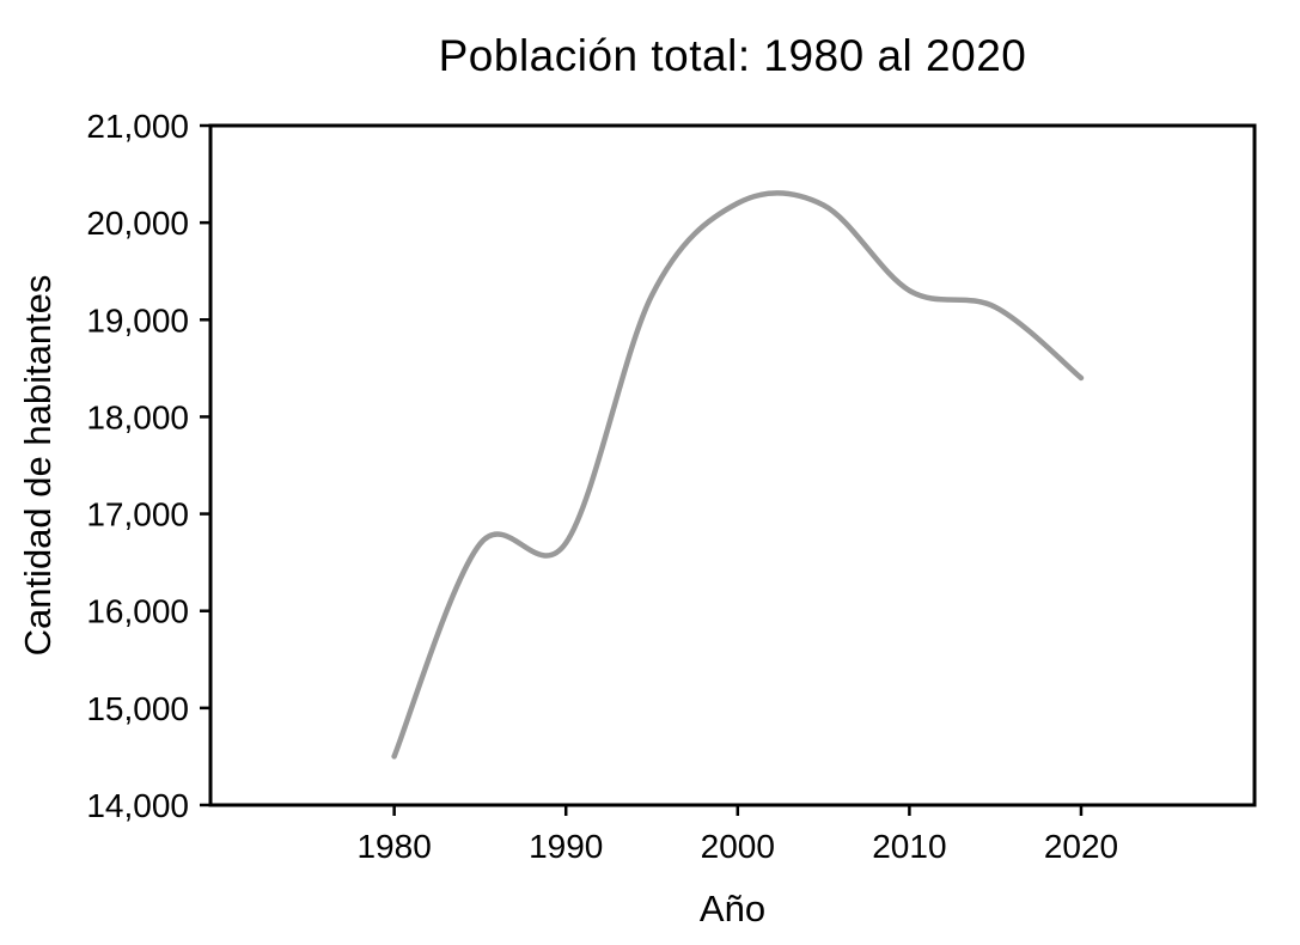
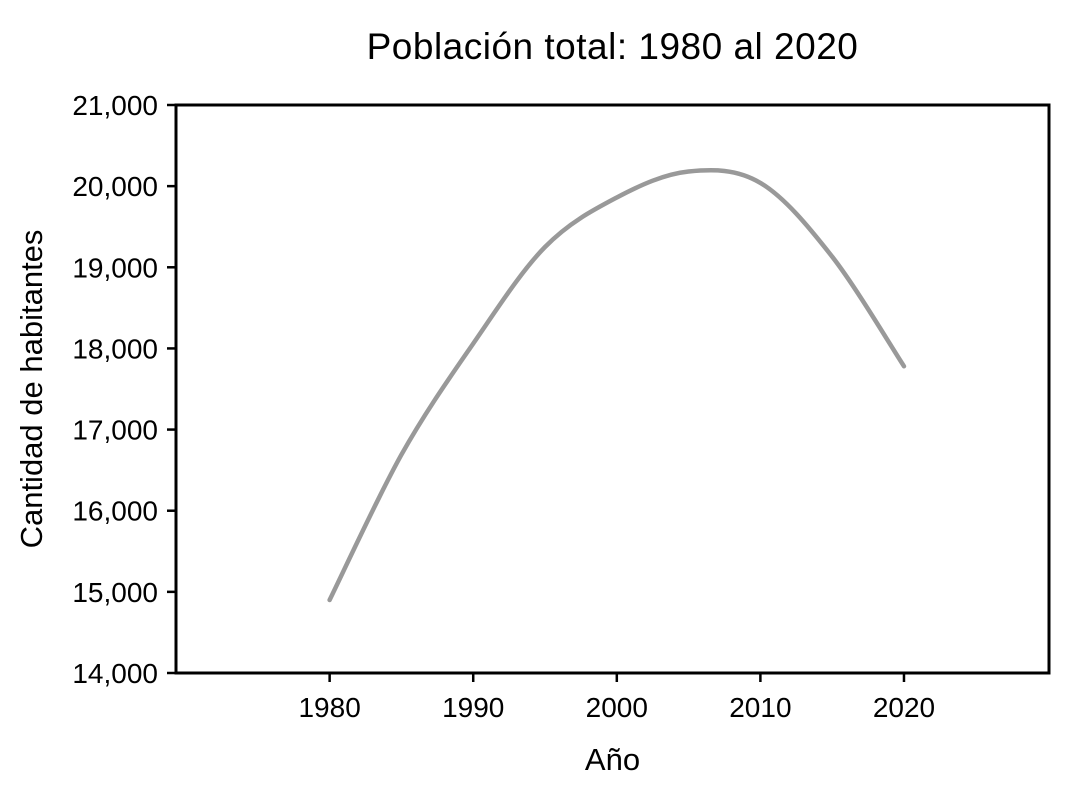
1980: 14500 -> 14900
1990: 16700 -> 18100
2000: 20200 -> 19900
2010: 19300 -> 20000
2020: 18400 -> 17800
